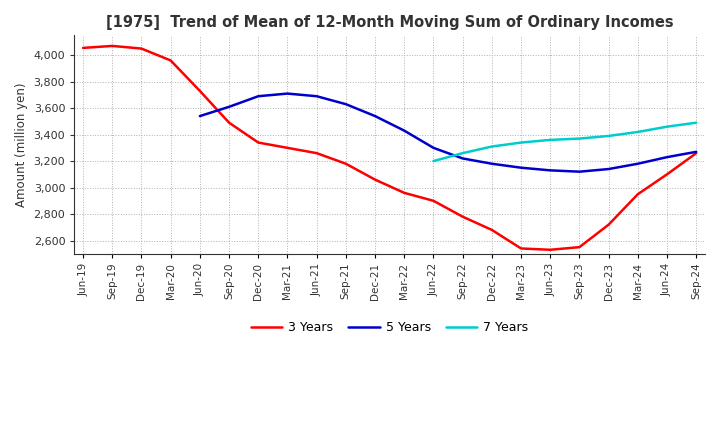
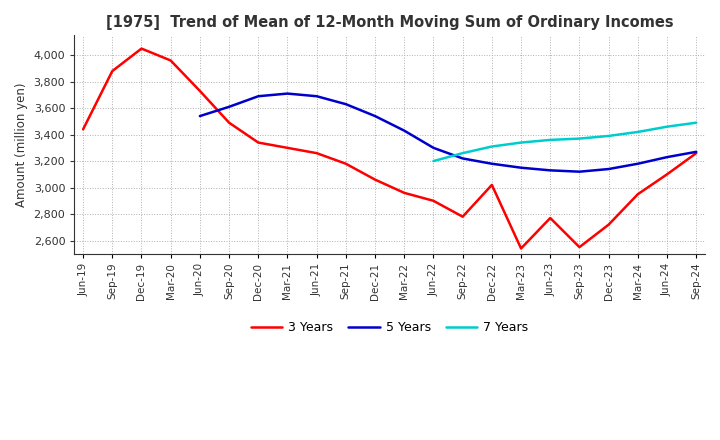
3 Years/Jun-19: 4,060 -> 3,440
3 Years/Sep-19: 4,070 -> 3,880
3 Years/Dec-22: 2,680 -> 3,020
3 Years/Jun-23: 2,530 -> 2,770
